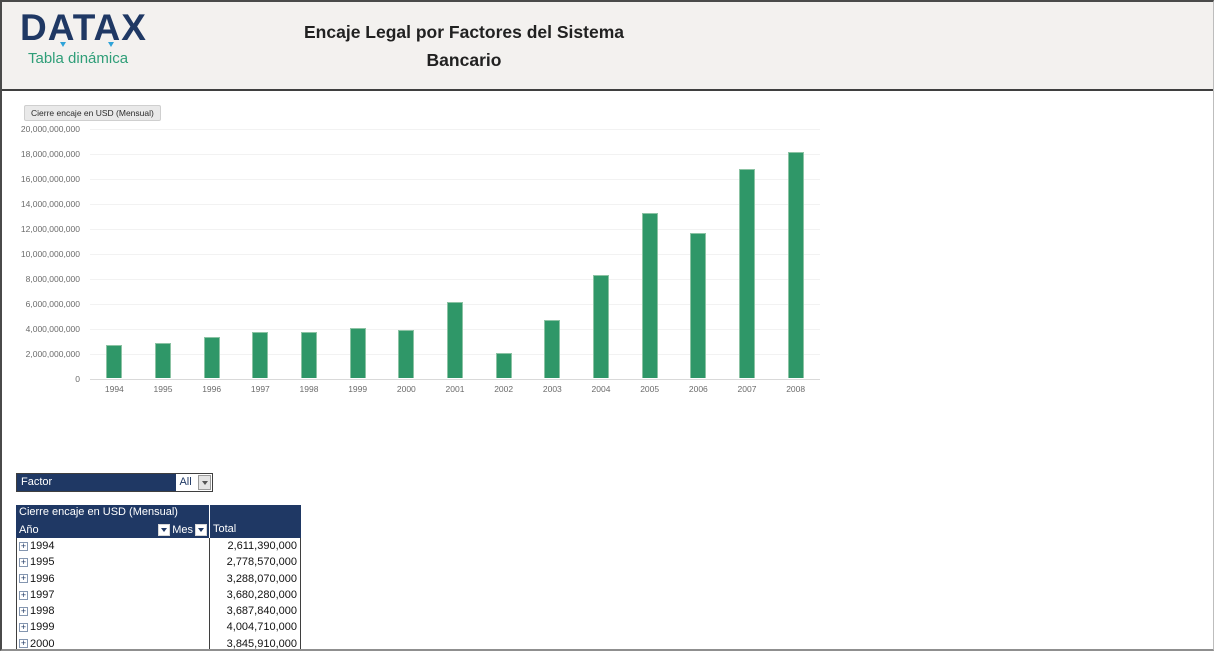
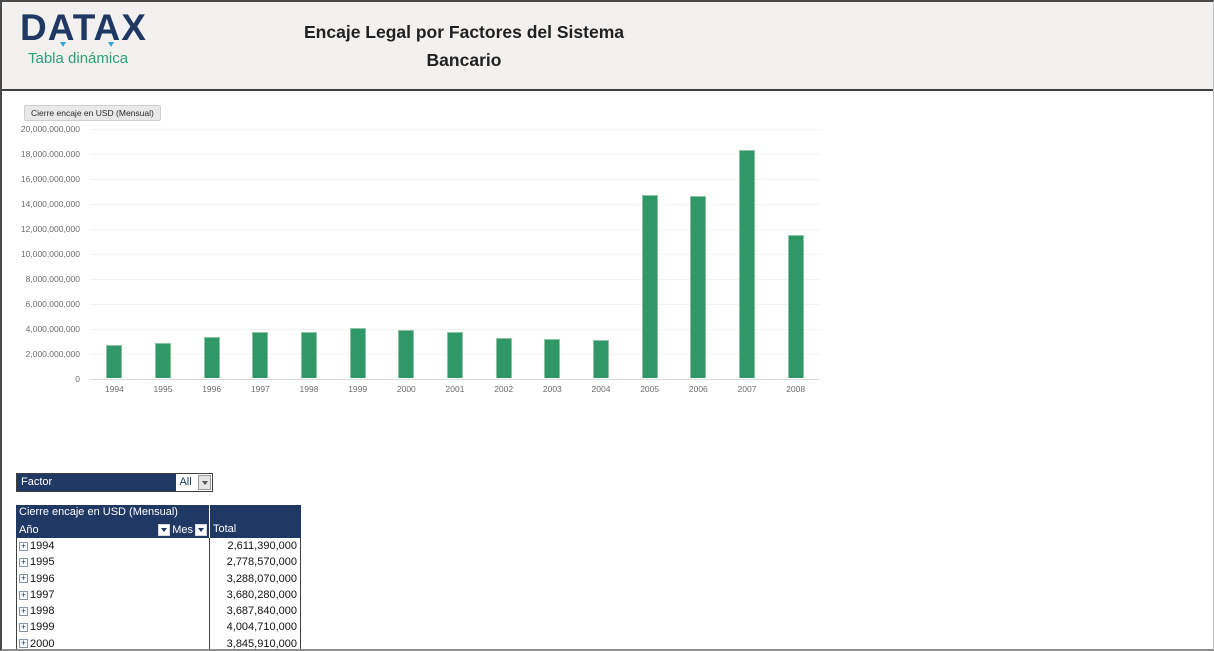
2001: 6100000000 -> 3600000000
2002: 2000000000 -> 3200000000
2003: 4600000000 -> 3100000000
2004: 8200000000 -> 3000000000
2005: 13200000000 -> 14600000000
2006: 11600000000 -> 14600000000
2007: 16700000000 -> 18200000000
2008: 18100000000 -> 11400000000
